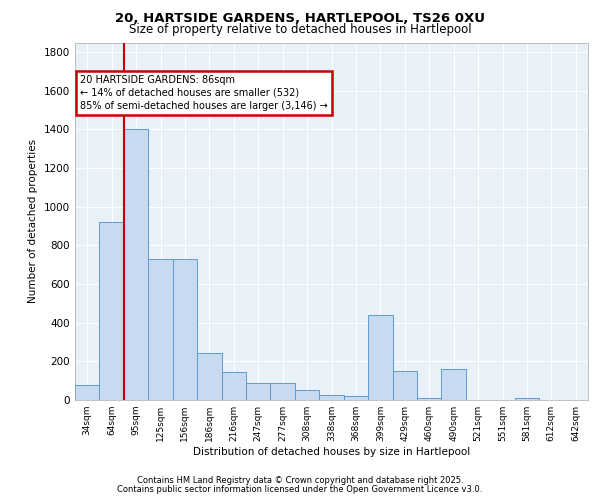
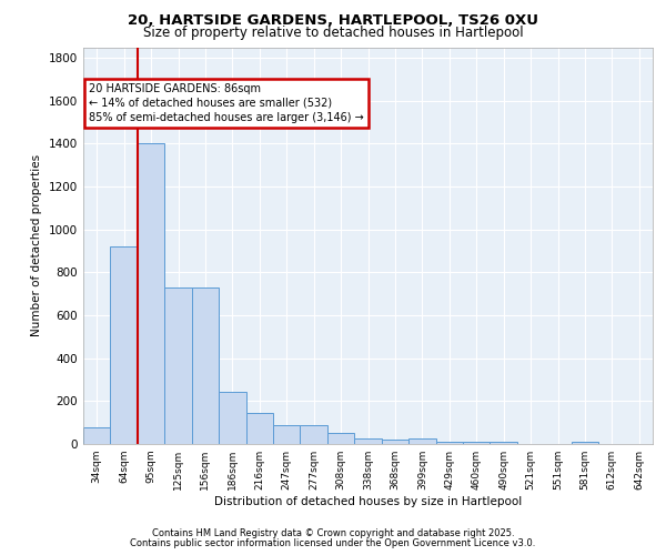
399sqm: 440 -> 20
429sqm: 150 -> 10
490sqm: 160 -> 10
